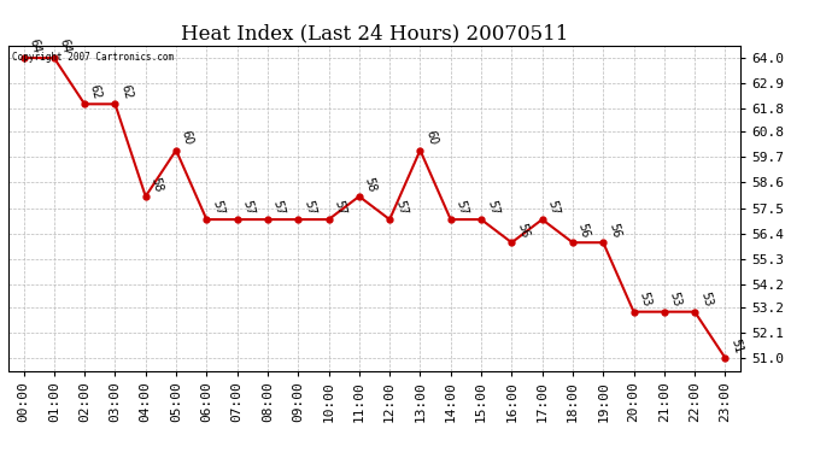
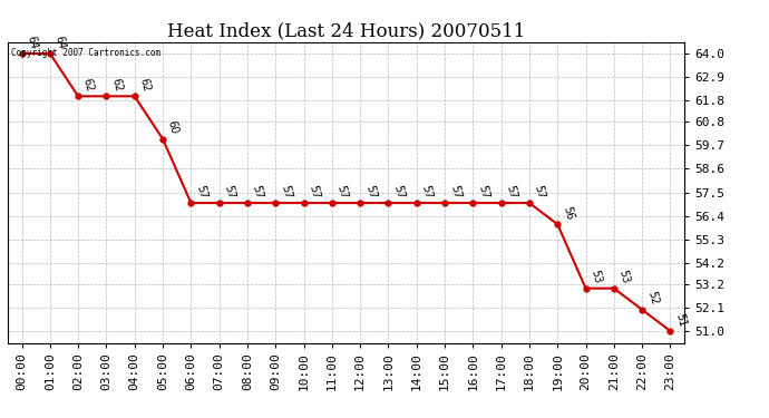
04:00: 58 -> 62
11:00: 58 -> 57
13:00: 60 -> 57
16:00: 56 -> 57
18:00: 56 -> 57
22:00: 53 -> 52
